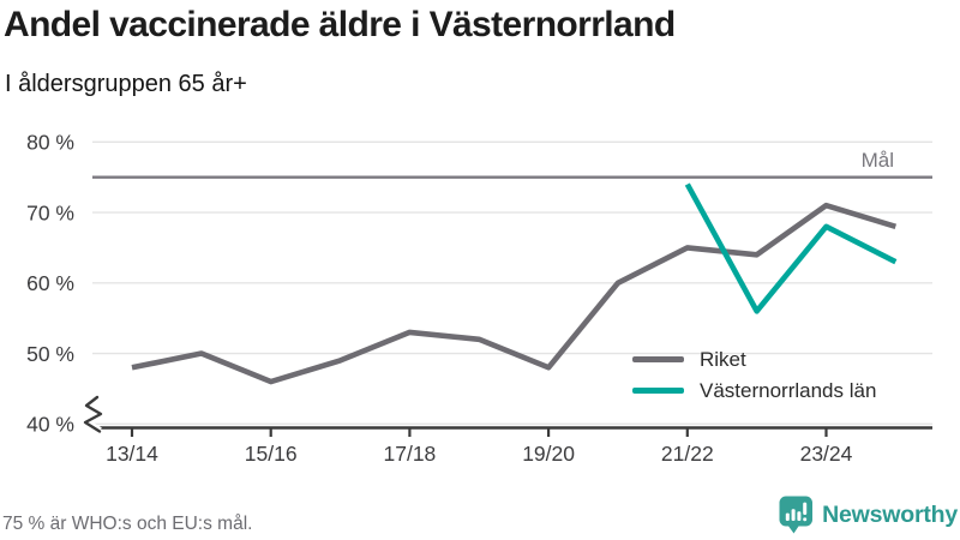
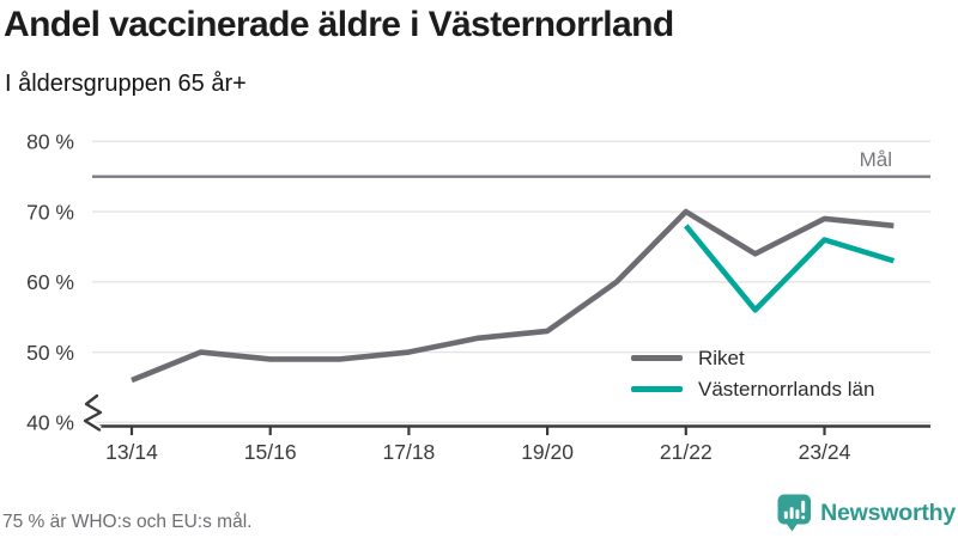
Riket/13/14: 48% -> 46%
Riket/15/16: 46% -> 49%
Riket/17/18: 53% -> 50%
Riket/19/20: 48% -> 53%
Riket/21/22: 65% -> 70%
Västernorrlands län/21/22: 74% -> 68%
Riket/23/24: 71% -> 69%
Västernorrlands län/23/24: 68% -> 66%
